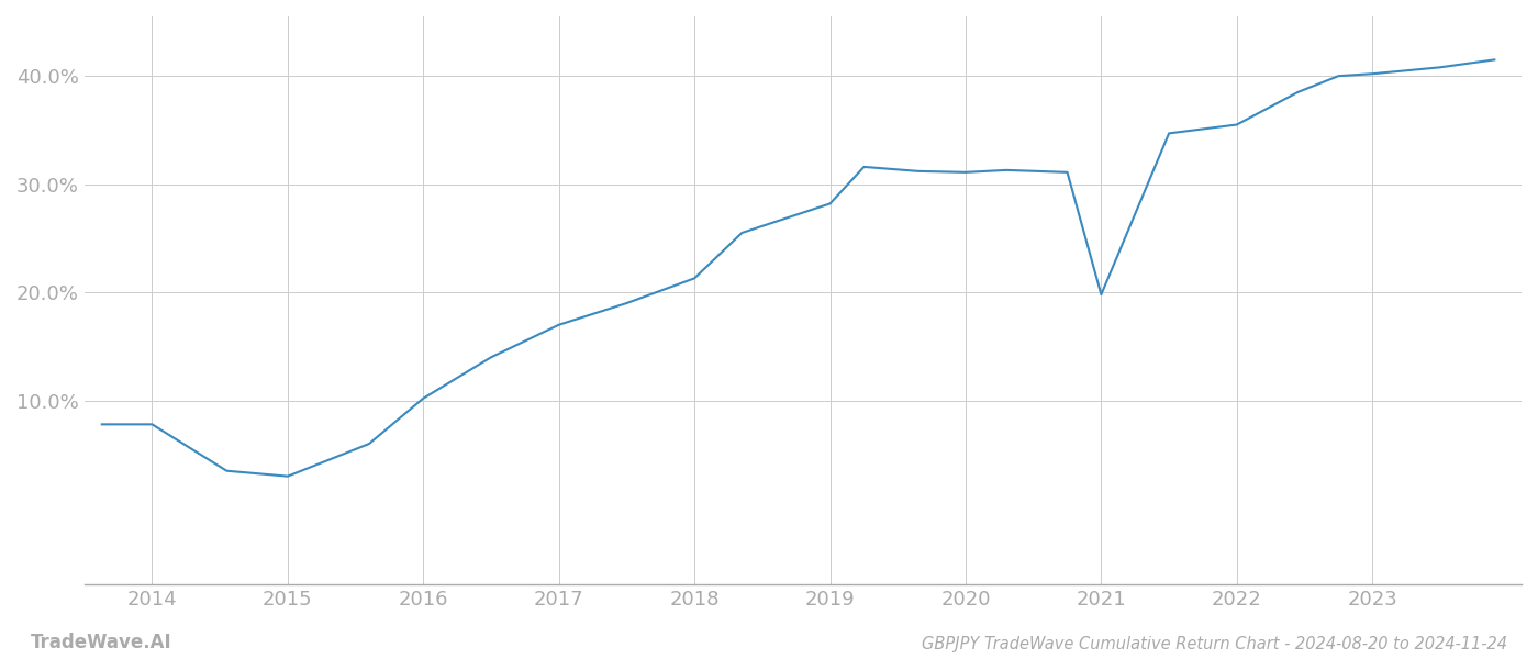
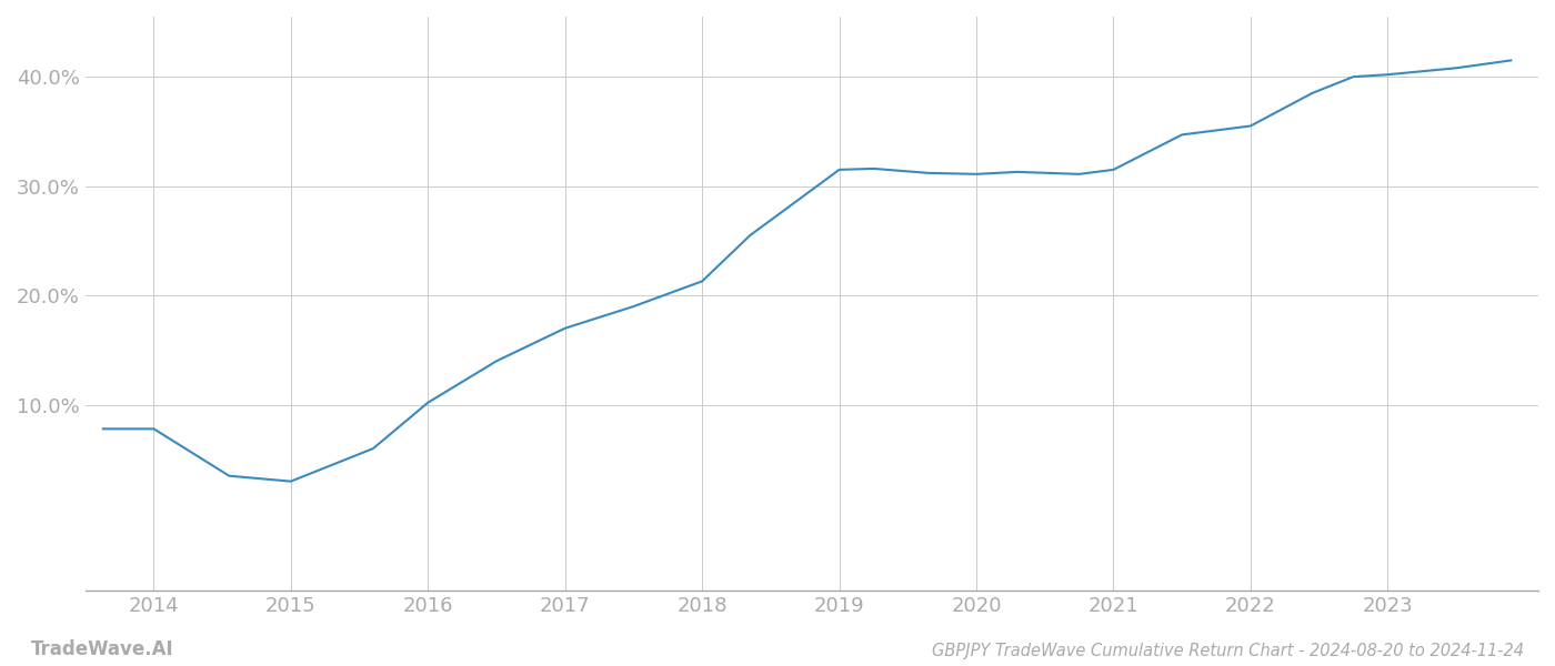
2019: 28.2% -> 31.5%
2021: 19.8% -> 31.5%
